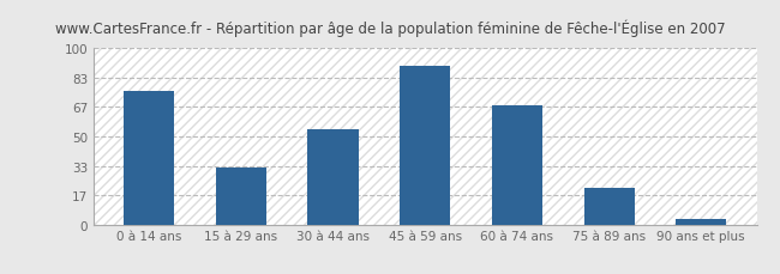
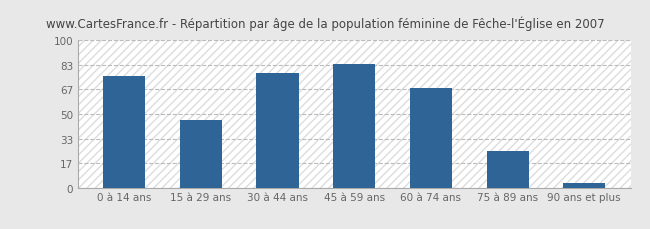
15 à 29 ans: 32 -> 46
30 à 44 ans: 54 -> 78
45 à 59 ans: 90 -> 84
75 à 89 ans: 21 -> 25
